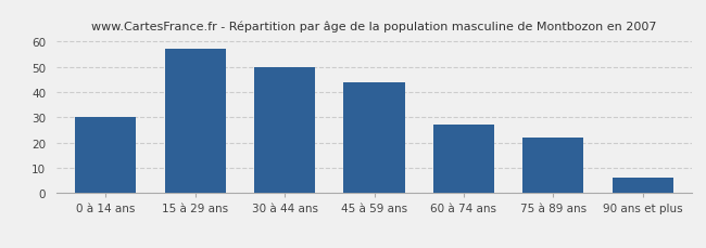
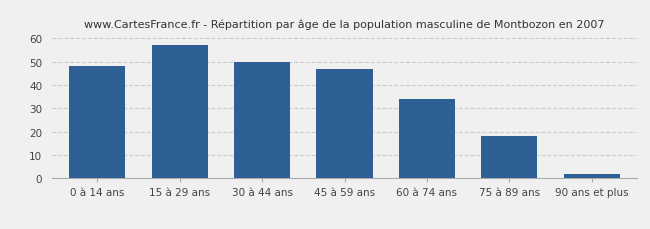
0 à 14 ans: 30 -> 48
45 à 59 ans: 44 -> 47
60 à 74 ans: 27 -> 34
75 à 89 ans: 22 -> 18
90 ans et plus: 6 -> 2
